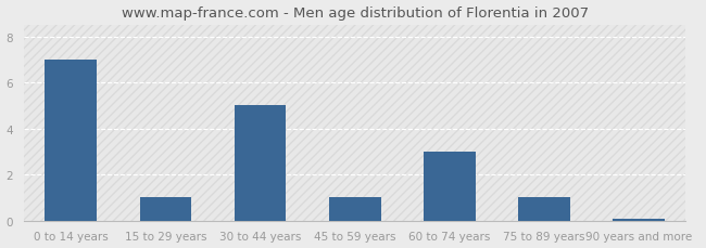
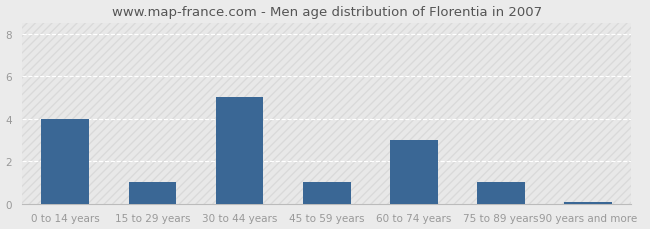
0 to 14 years: 7.00 -> 4.00
